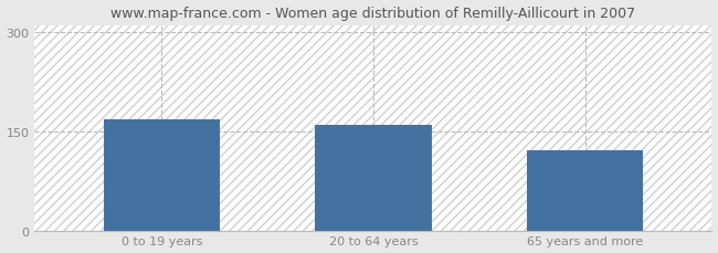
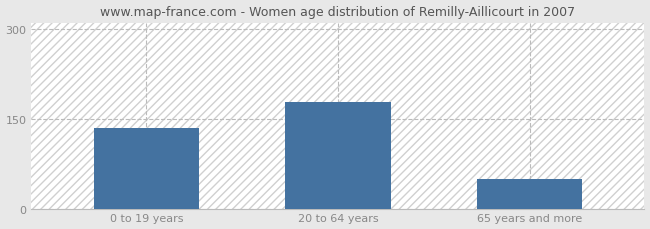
0 to 19 years: 168 -> 135
20 to 64 years: 160 -> 178
65 years and more: 122 -> 50
